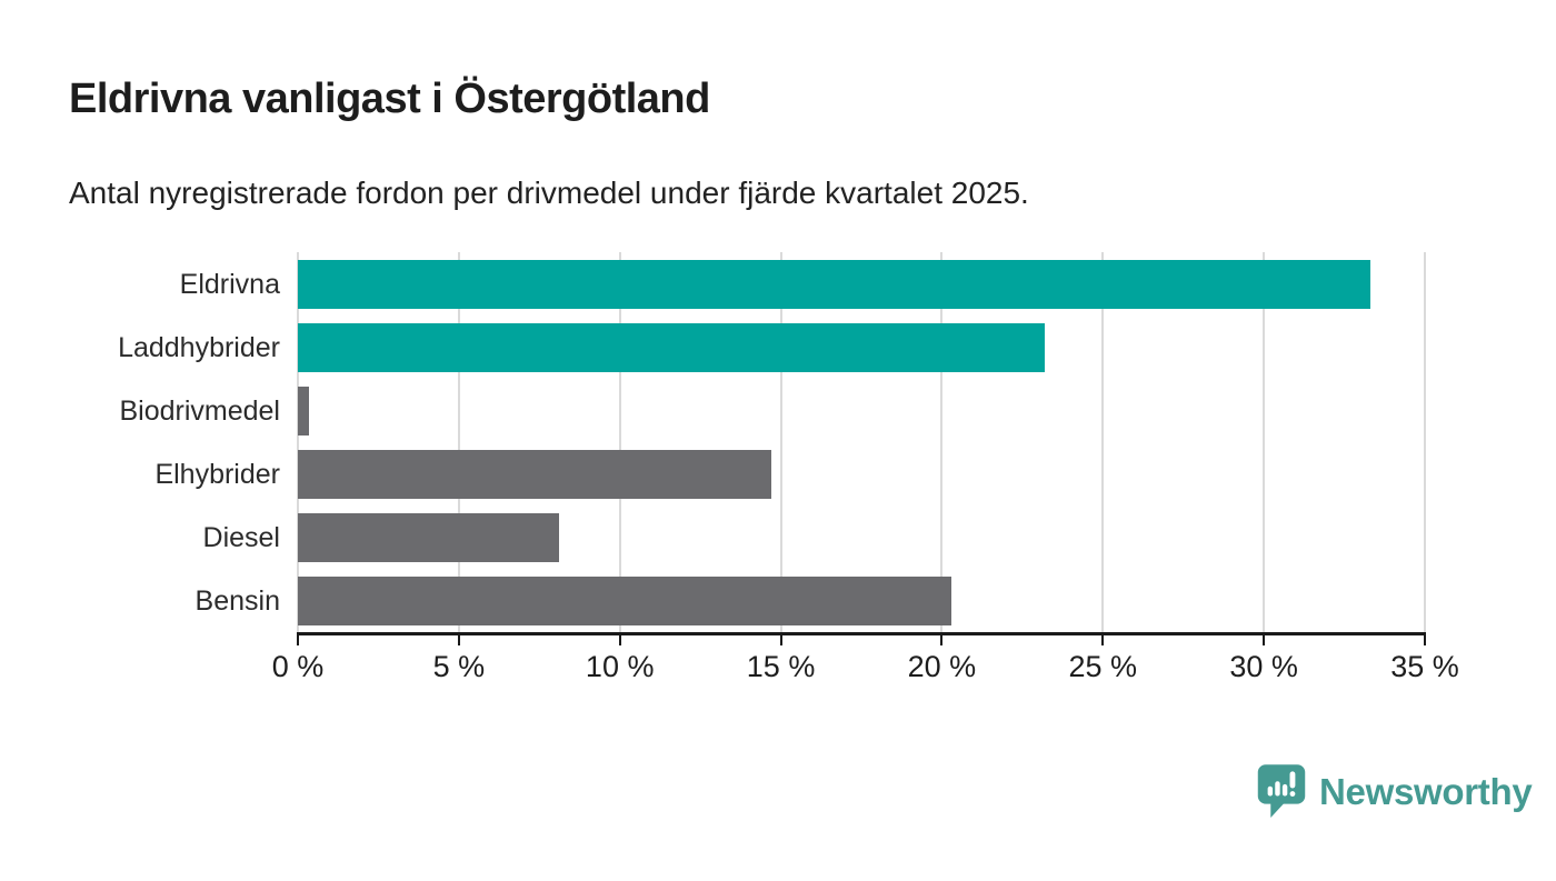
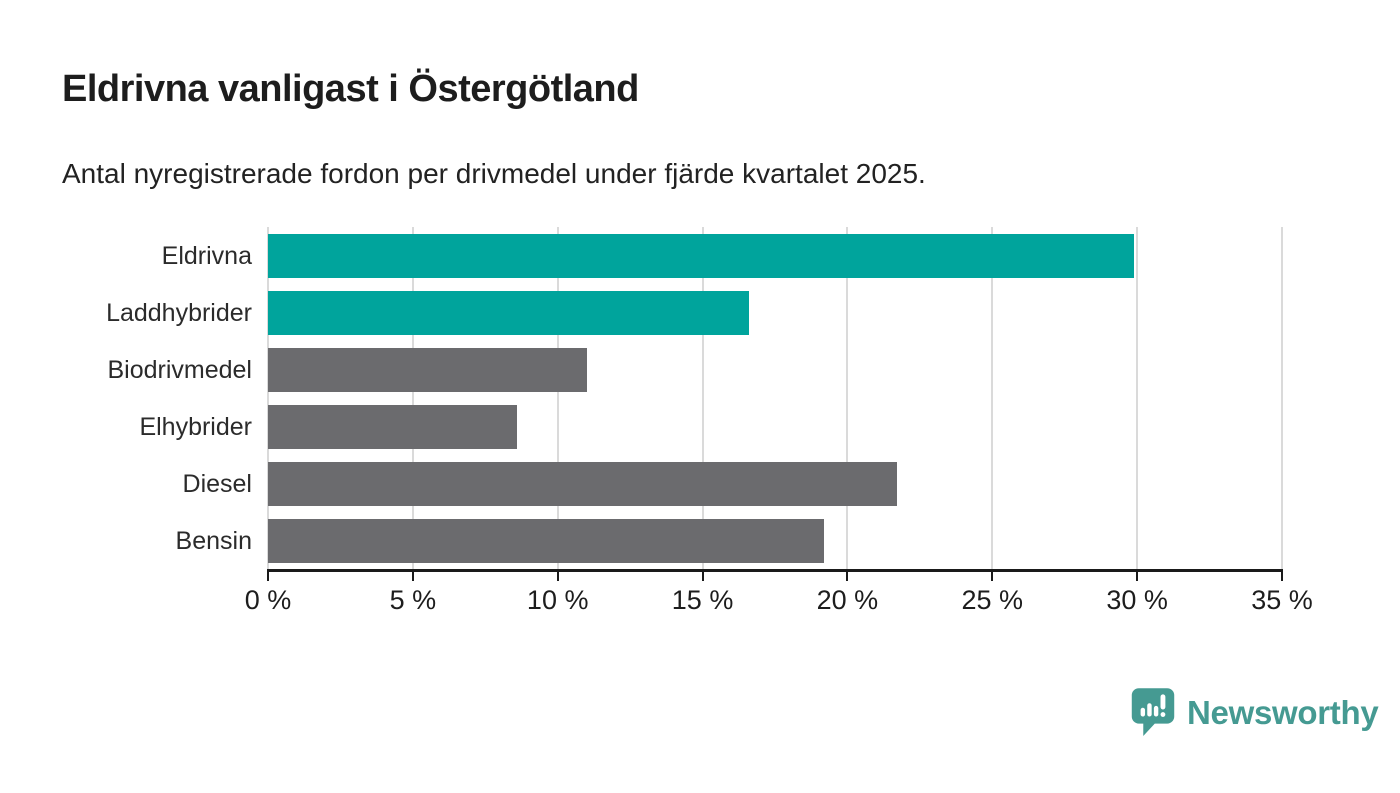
Eldrivna: 33.3% -> 29.9%
Laddhybrider: 23.2% -> 16.6%
Biodrivmedel: 0.3% -> 11.0%
Elhybrider: 14.7% -> 8.6%
Diesel: 8.1% -> 21.7%
Bensin: 20.3% -> 19.2%
